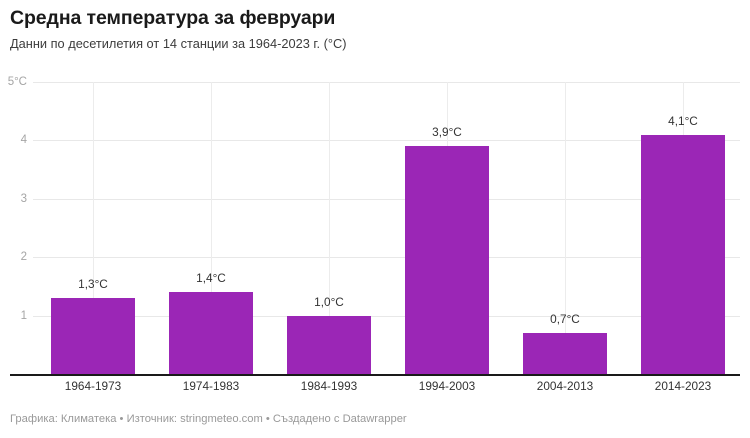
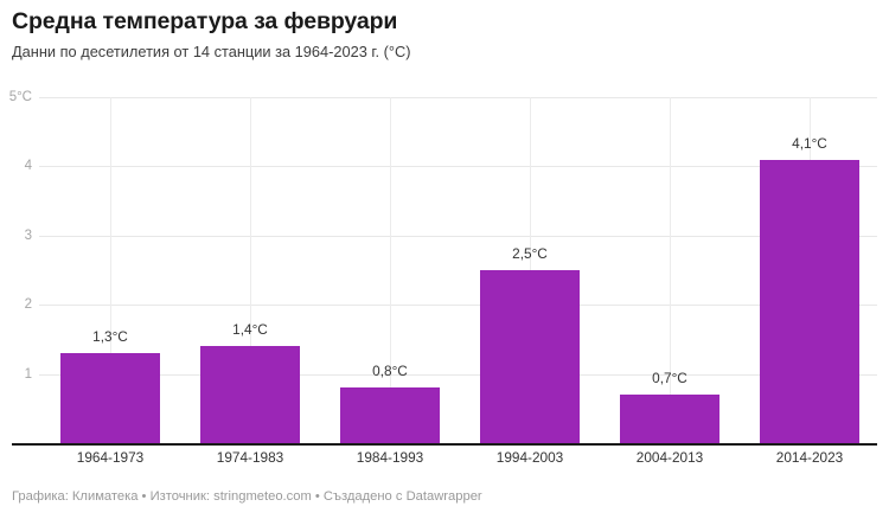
1984-1993: 1,0°C -> 0,8°C
1994-2003: 3,9°C -> 2,5°C
